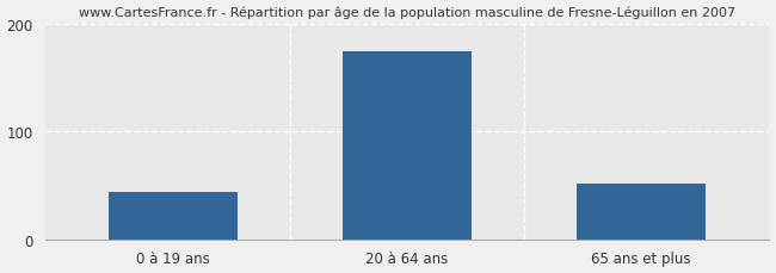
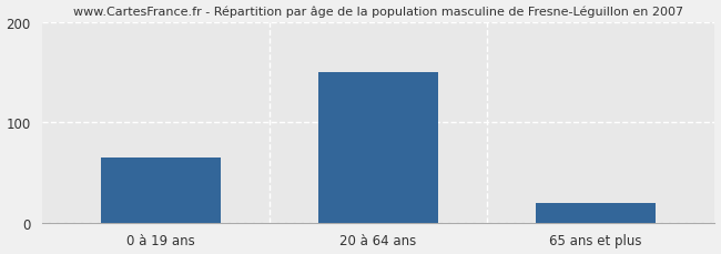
0 à 19 ans: 44 -> 65
20 à 64 ans: 174 -> 150
65 ans et plus: 52 -> 20
